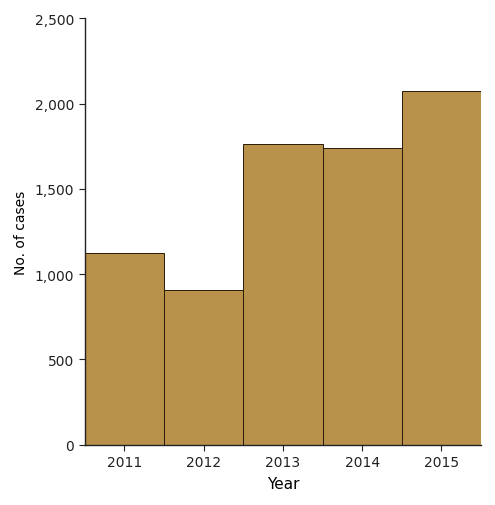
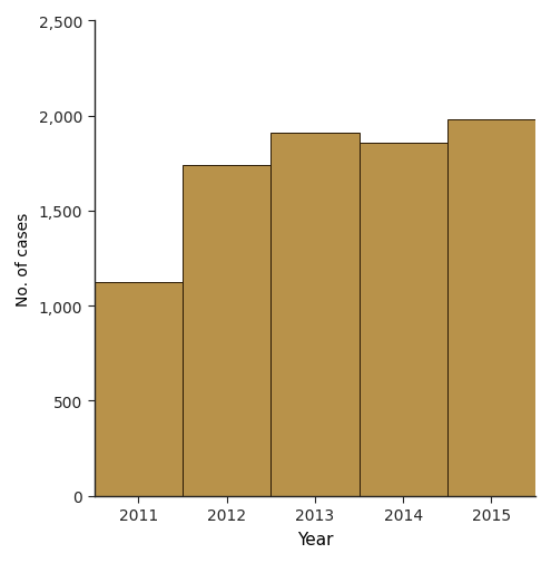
2012: 910 -> 1,740
2013: 1,760 -> 1,910
2014: 1,740 -> 1,860
2015: 2,070 -> 1,980
